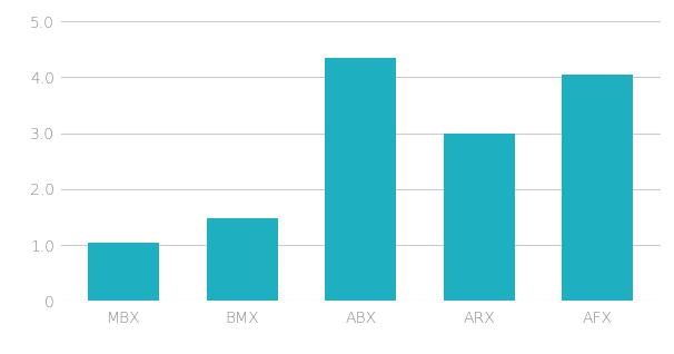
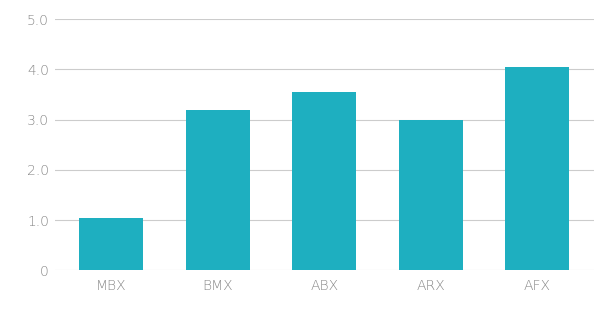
BMX: 1.48 -> 3.20
ABX: 4.34 -> 3.55
